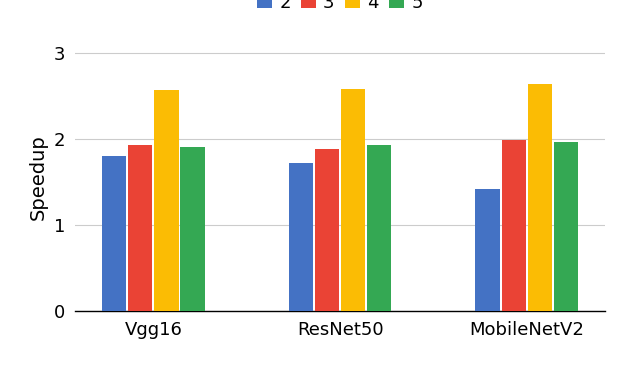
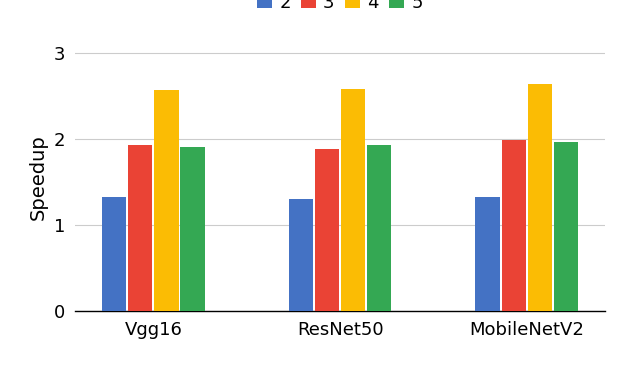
2/Vgg16: 1.80 -> 1.32
2/ResNet50: 1.72 -> 1.30
2/MobileNetV2: 1.42 -> 1.32
